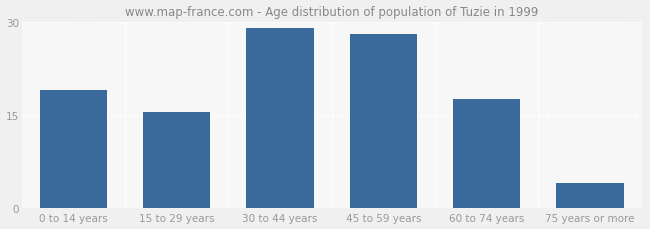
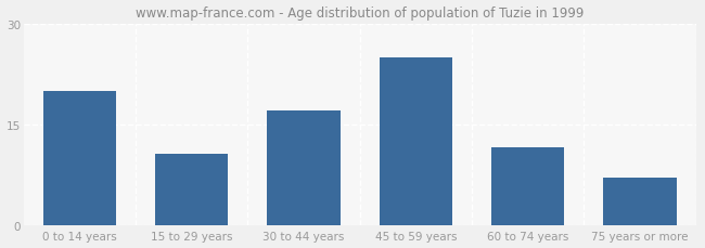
0 to 14 years: 19.0 -> 20.0
15 to 29 years: 15.5 -> 10.6
30 to 44 years: 29.0 -> 17.0
45 to 59 years: 28.0 -> 25.0
60 to 74 years: 17.5 -> 11.6
75 years or more: 4.0 -> 7.0
